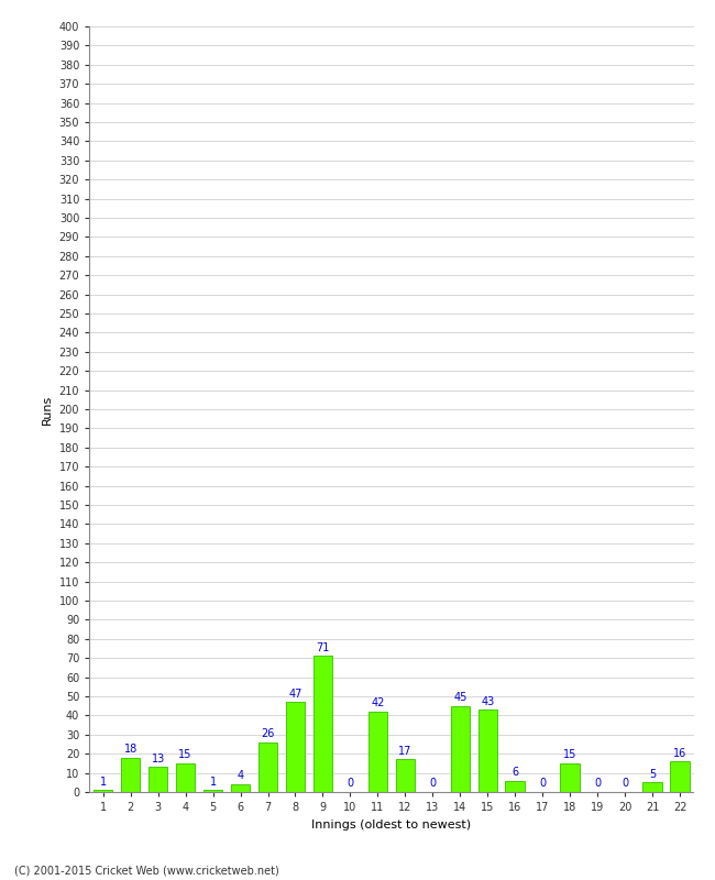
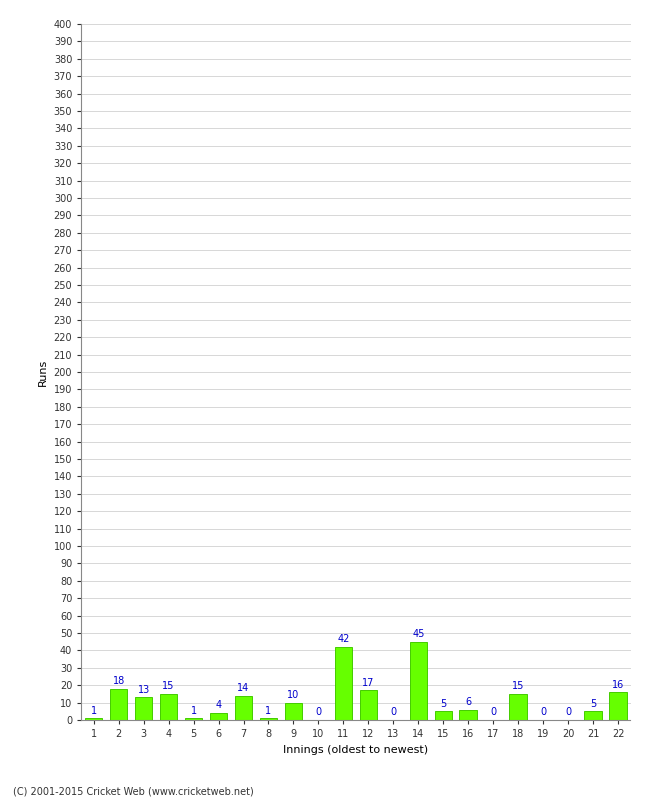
7: 26 -> 14
8: 47 -> 1
9: 71 -> 10
15: 43 -> 5
